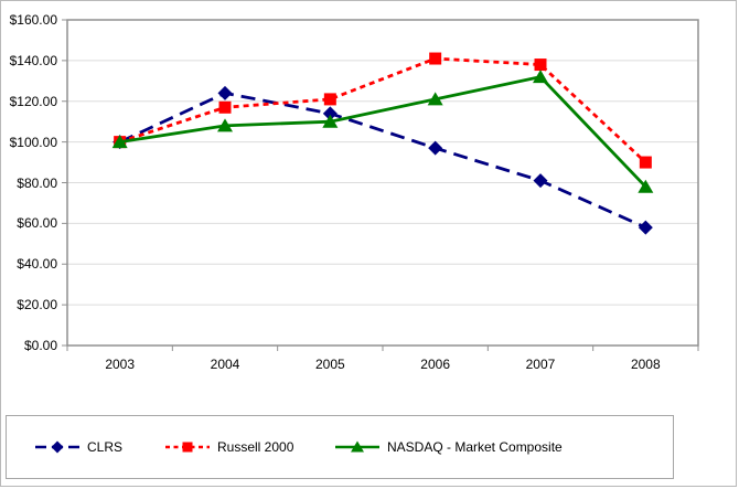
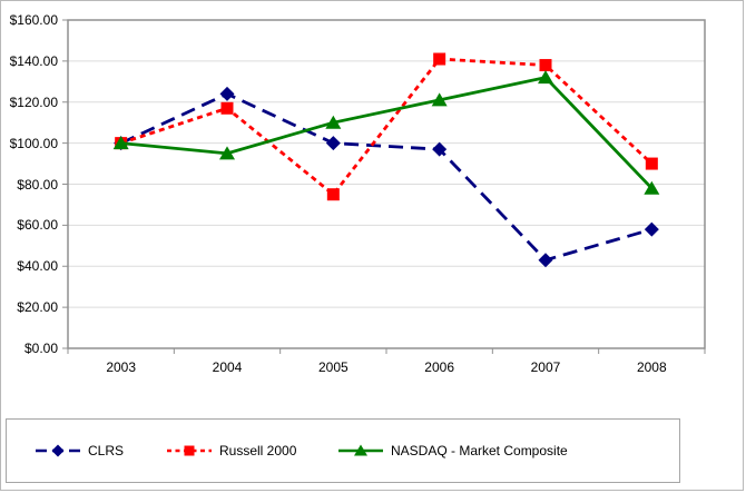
NASDAQ - Market Composite/2004: $108 -> $95
CLRS/2005: $114 -> $100
Russell 2000/2005: $121 -> $75
CLRS/2007: $81 -> $43
